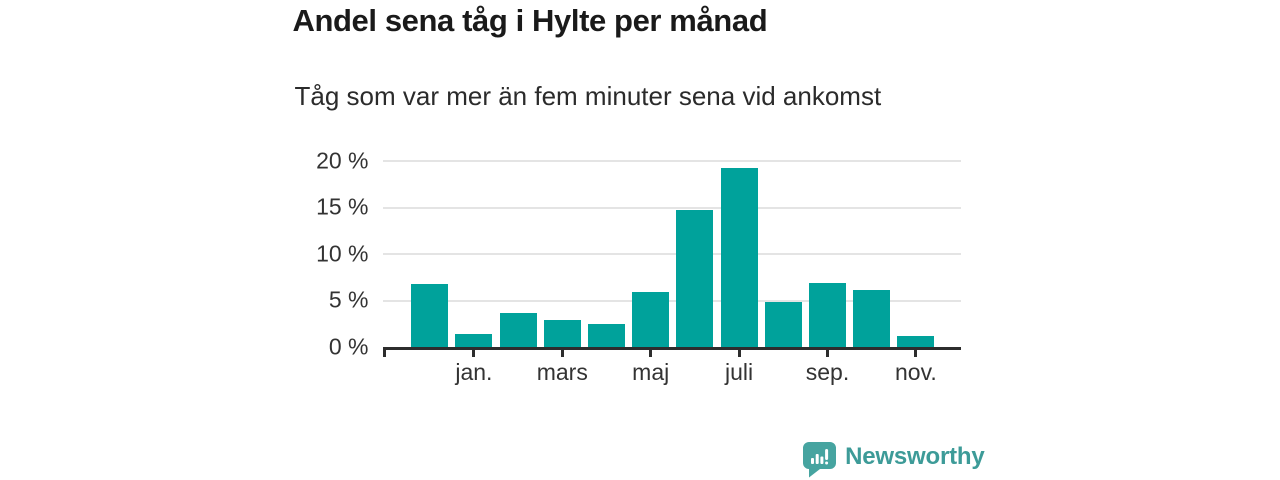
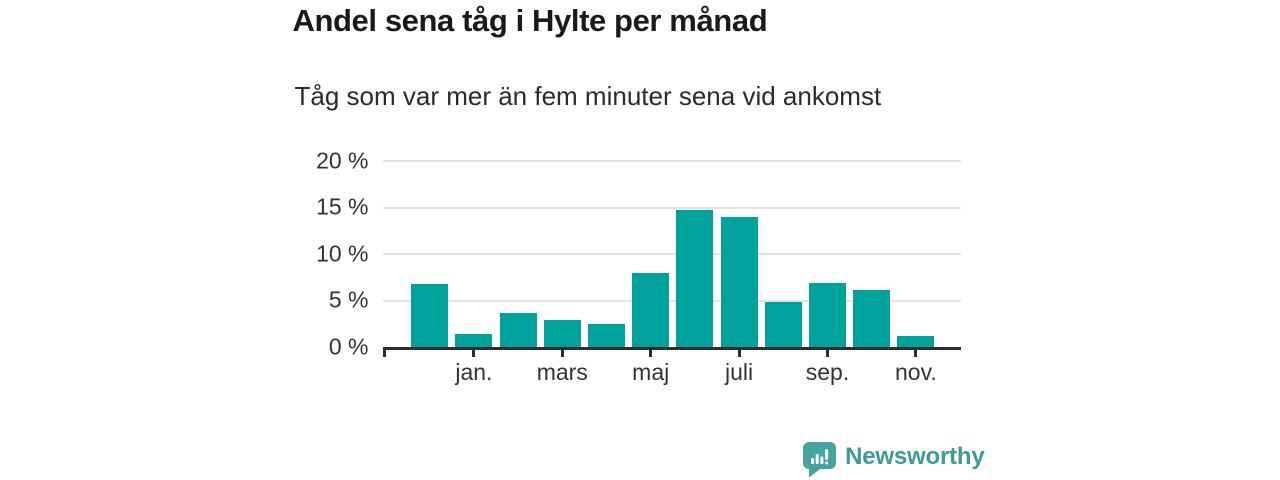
maj: 6% -> 8%
juli: 19% -> 14%
